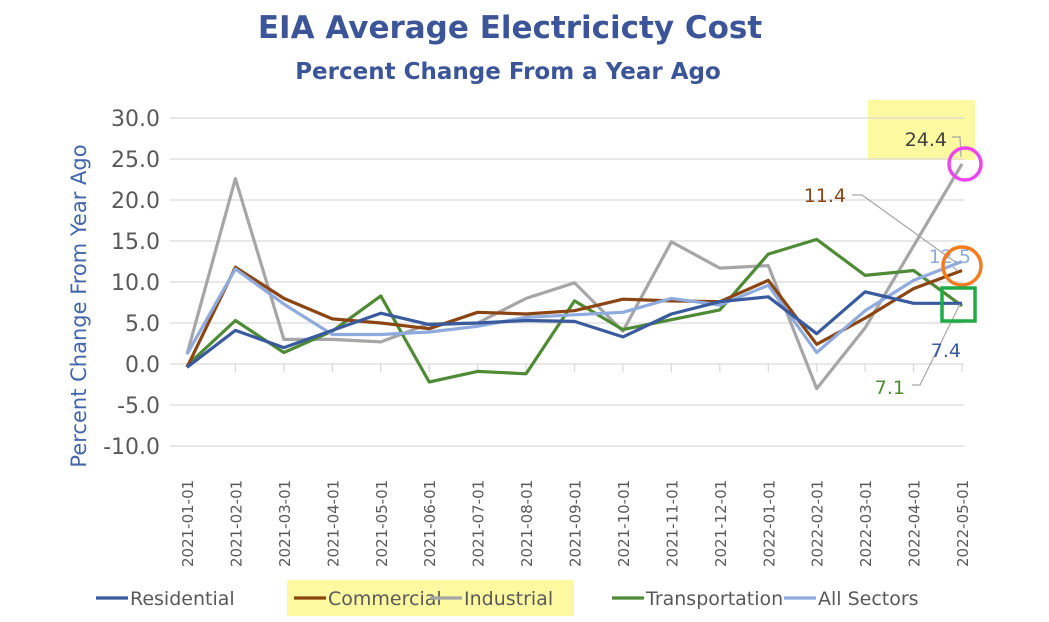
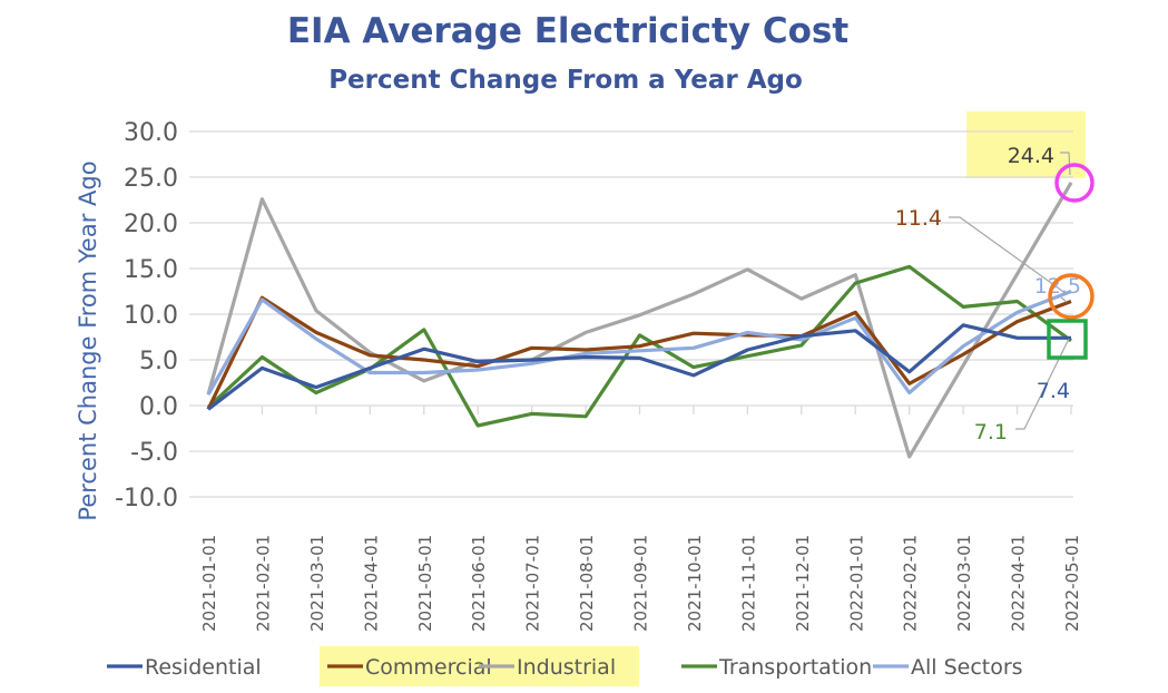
Industrial/2021-03-01: 3 -> 10
Industrial/2021-04-01: 3 -> 6
Industrial/2021-10-01: 4 -> 12
Industrial/2022-01-01: 12 -> 14
Industrial/2022-02-01: -3 -> -6
